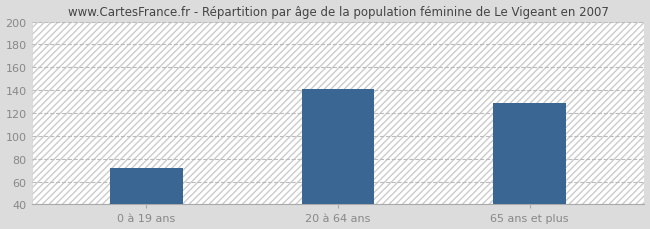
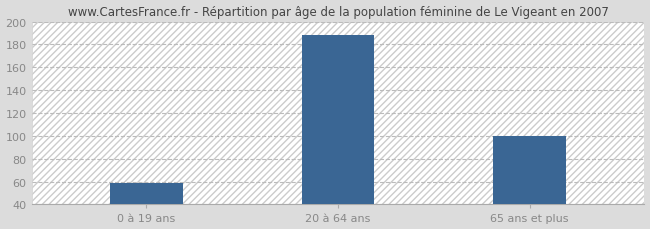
0 à 19 ans: 72 -> 59
20 à 64 ans: 141 -> 188
65 ans et plus: 129 -> 100
